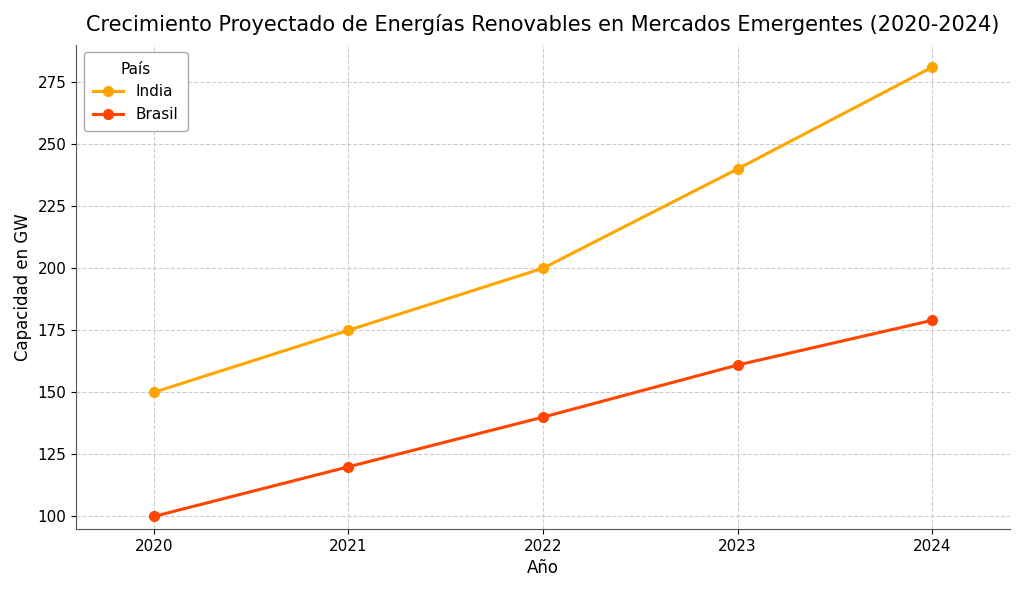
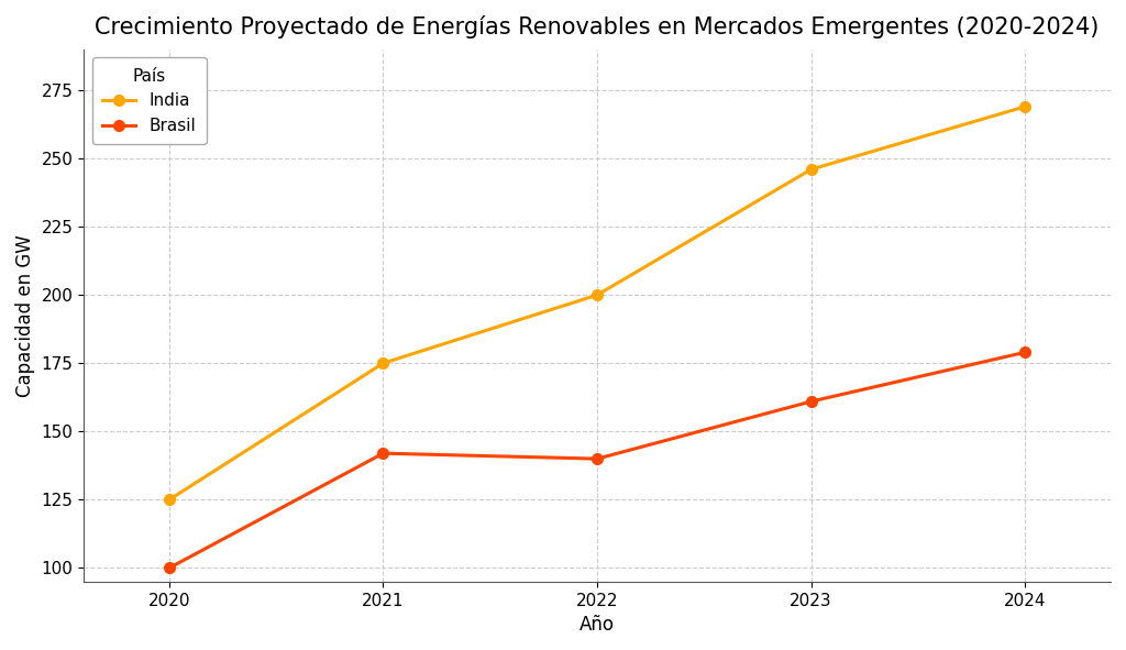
India/2020: 150 -> 125
Brasil/2021: 120 -> 142
India/2023: 240 -> 246
India/2024: 281 -> 269
